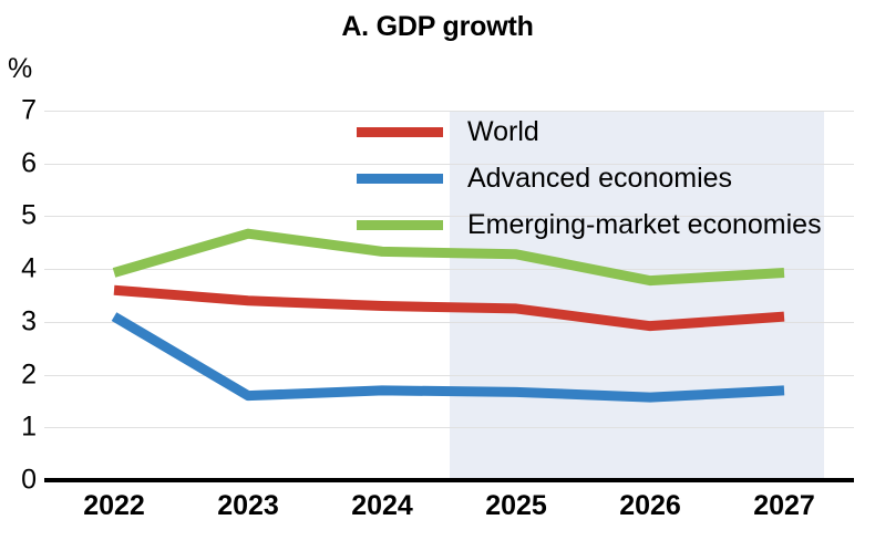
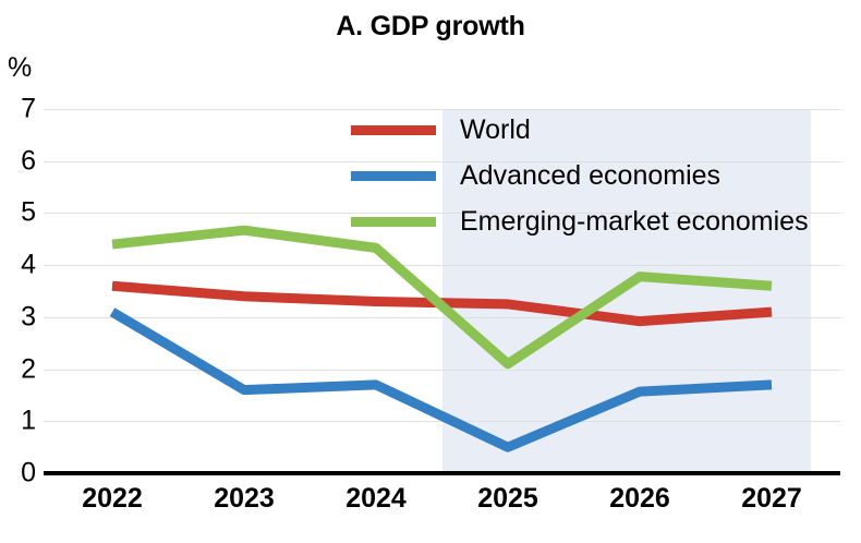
Emerging-market economies/2022: 3.9 -> 4.4
Advanced economies/2025: 1.7 -> 0.5
Emerging-market economies/2025: 4.3 -> 2.1
Emerging-market economies/2027: 3.9 -> 3.6
